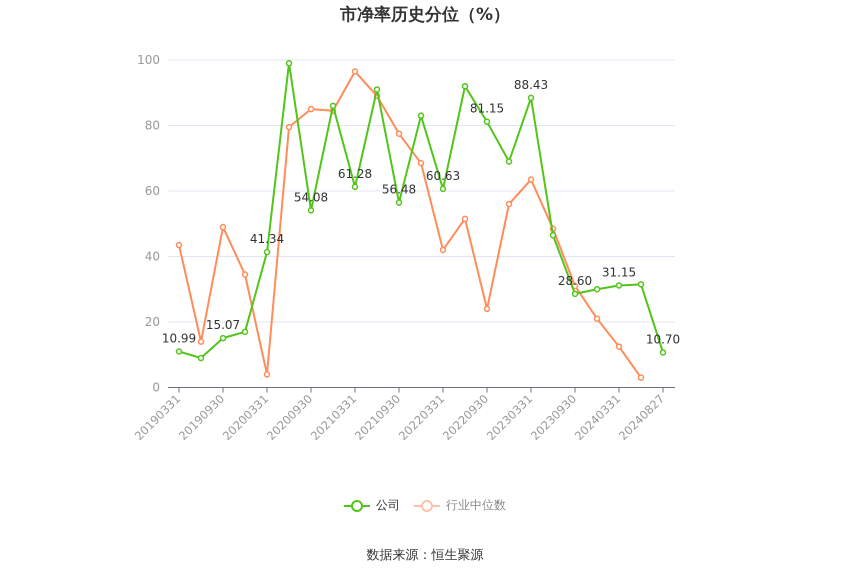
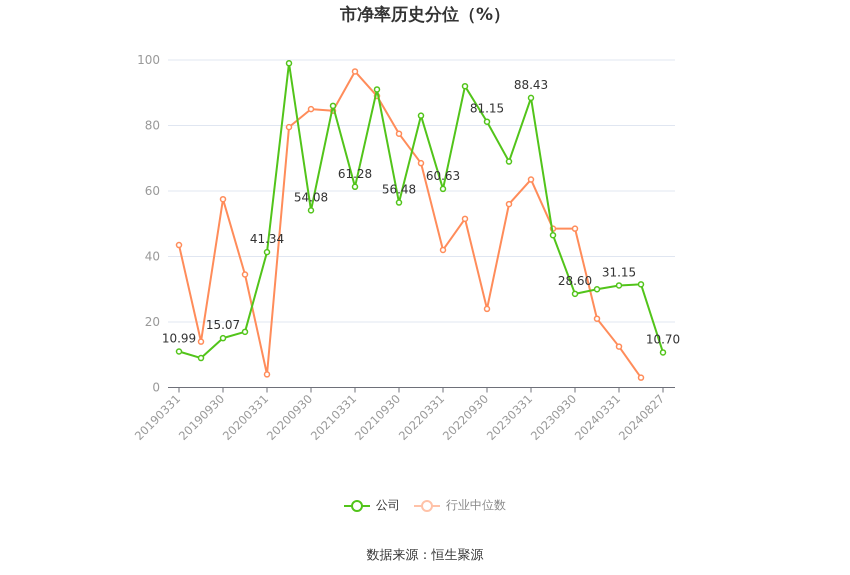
行业中位数/20190930: 49 -> 58
行业中位数/20230930: 31 -> 48
